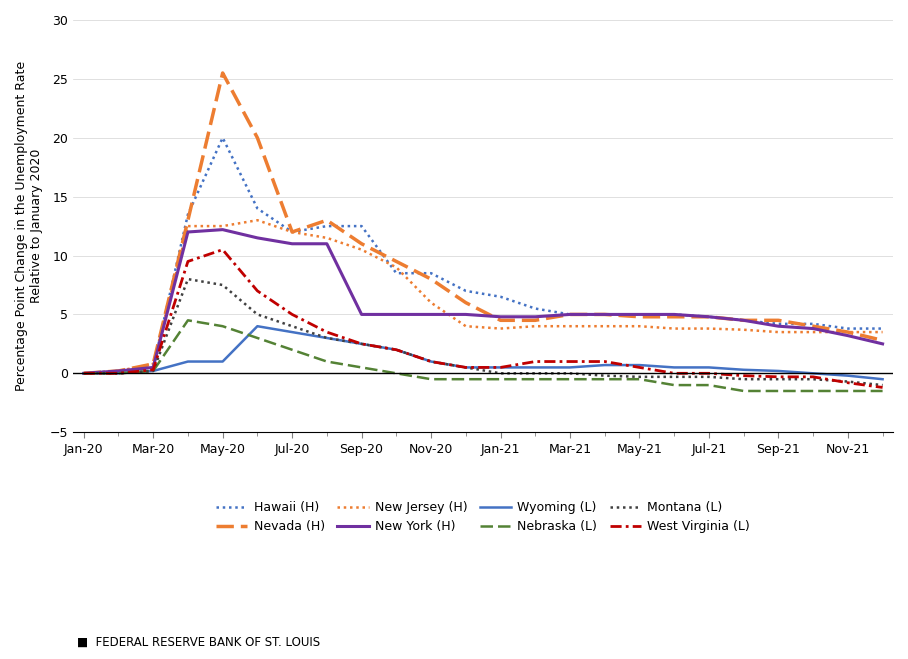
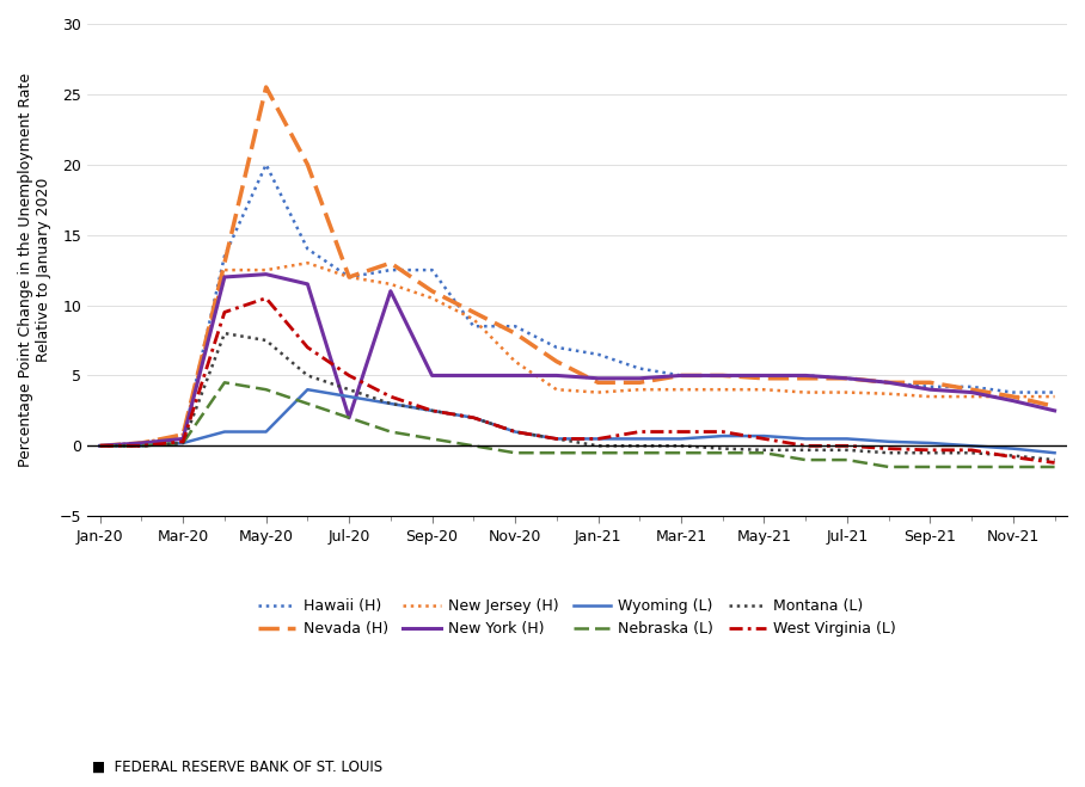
New York (H)/Jul-20: 11.0 -> 2.0
